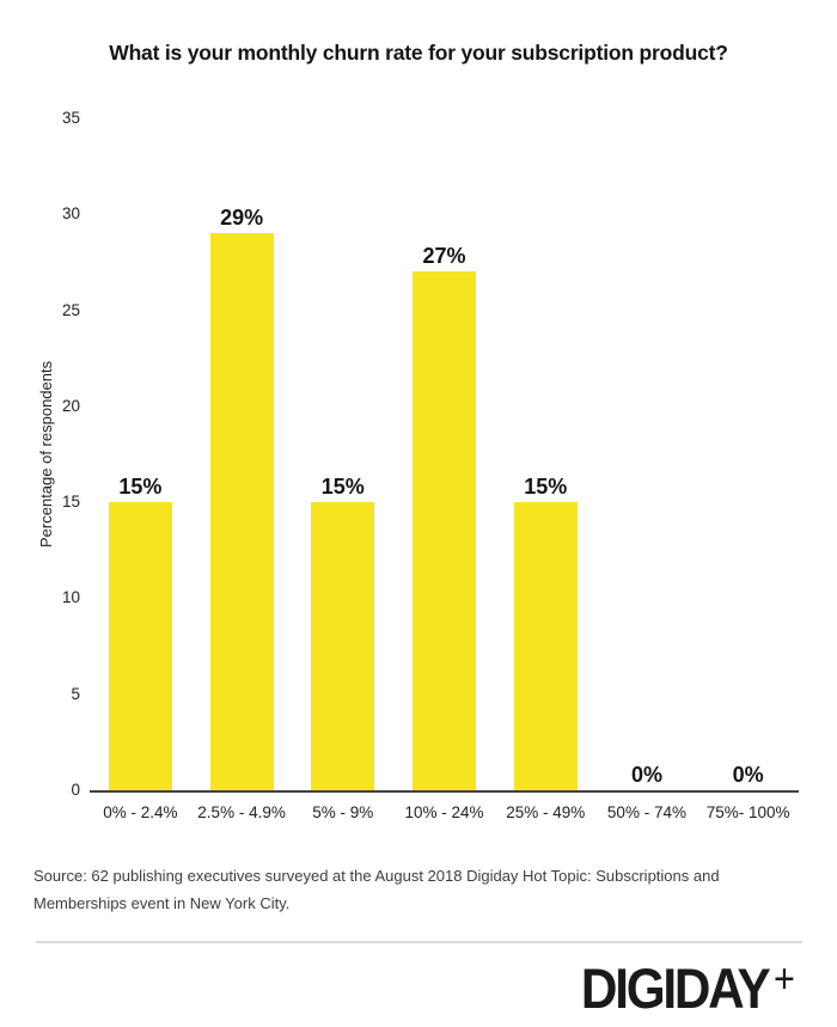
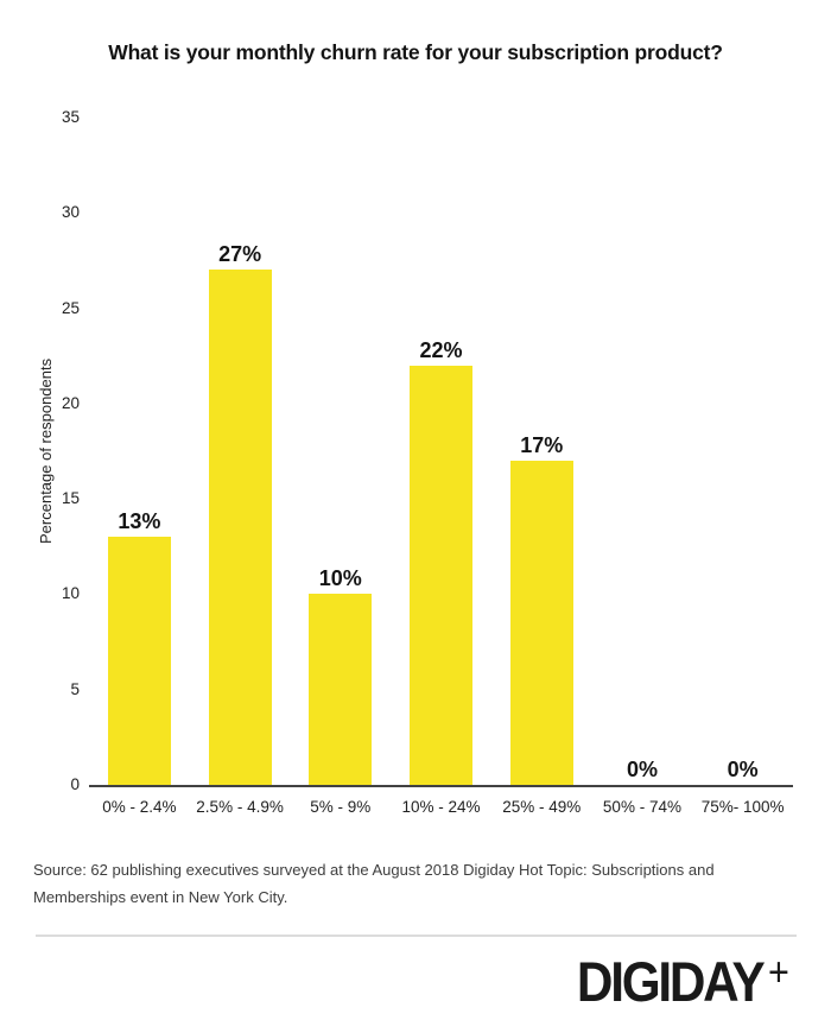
0% - 2.4%: 15% -> 13%
2.5% - 4.9%: 29% -> 27%
5% - 9%: 15% -> 10%
10% - 24%: 27% -> 22%
25% - 49%: 15% -> 17%
